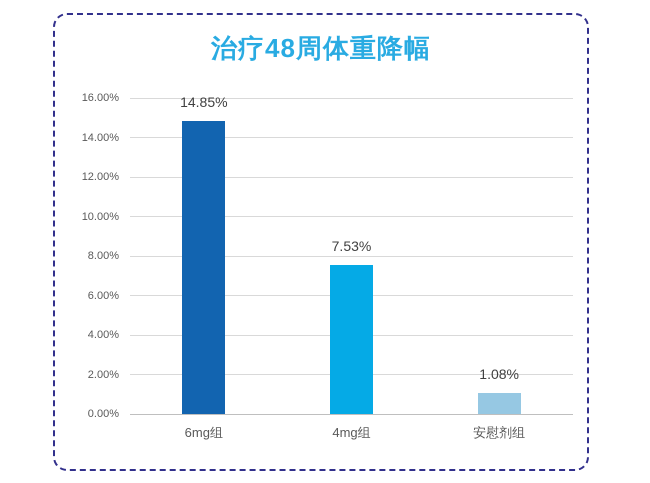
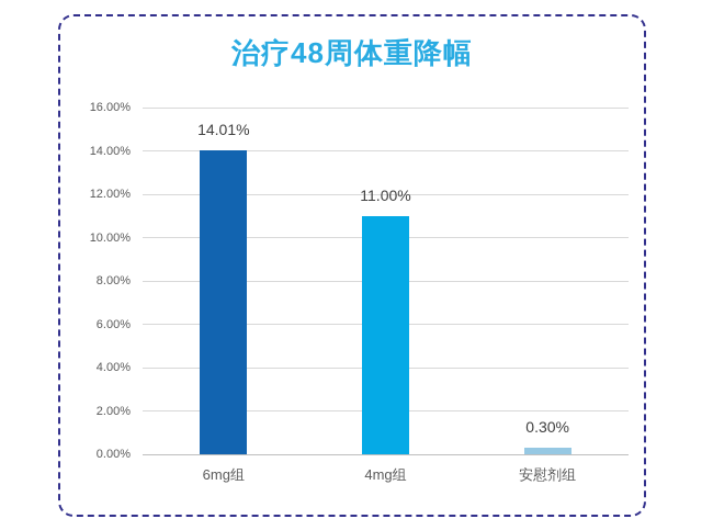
6mg组: 14.85% -> 14.01%
4mg组: 7.53% -> 11.00%
安慰剂组: 1.08% -> 0.30%
